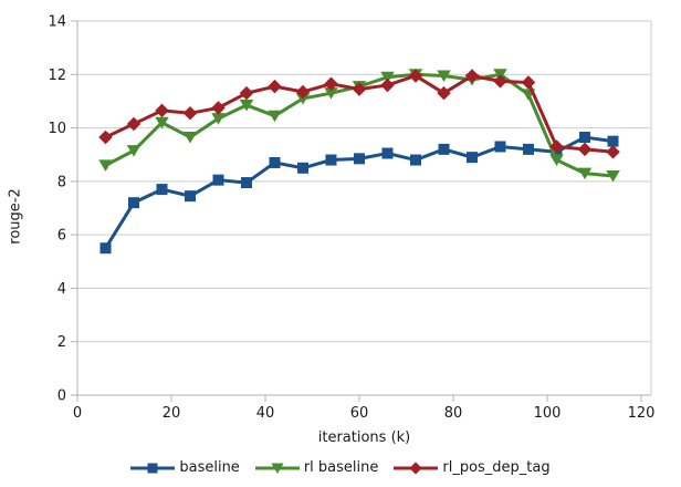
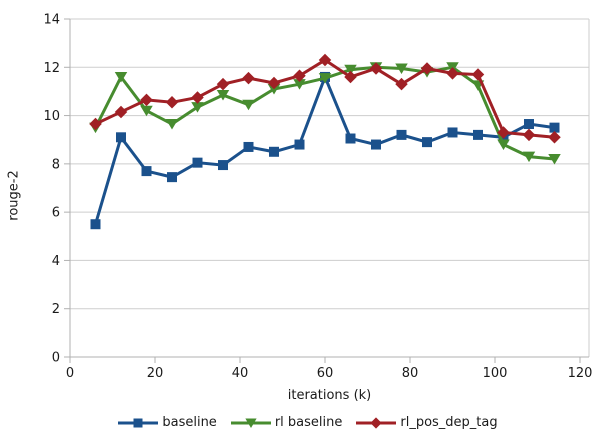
rl baseline/6: 8.6 -> 9.5
baseline/12: 7.2 -> 9.1
rl baseline/12: 9.2 -> 11.6
baseline/60: 8.8 -> 11.6
rl_pos_dep_tag/60: 11.4 -> 12.3
